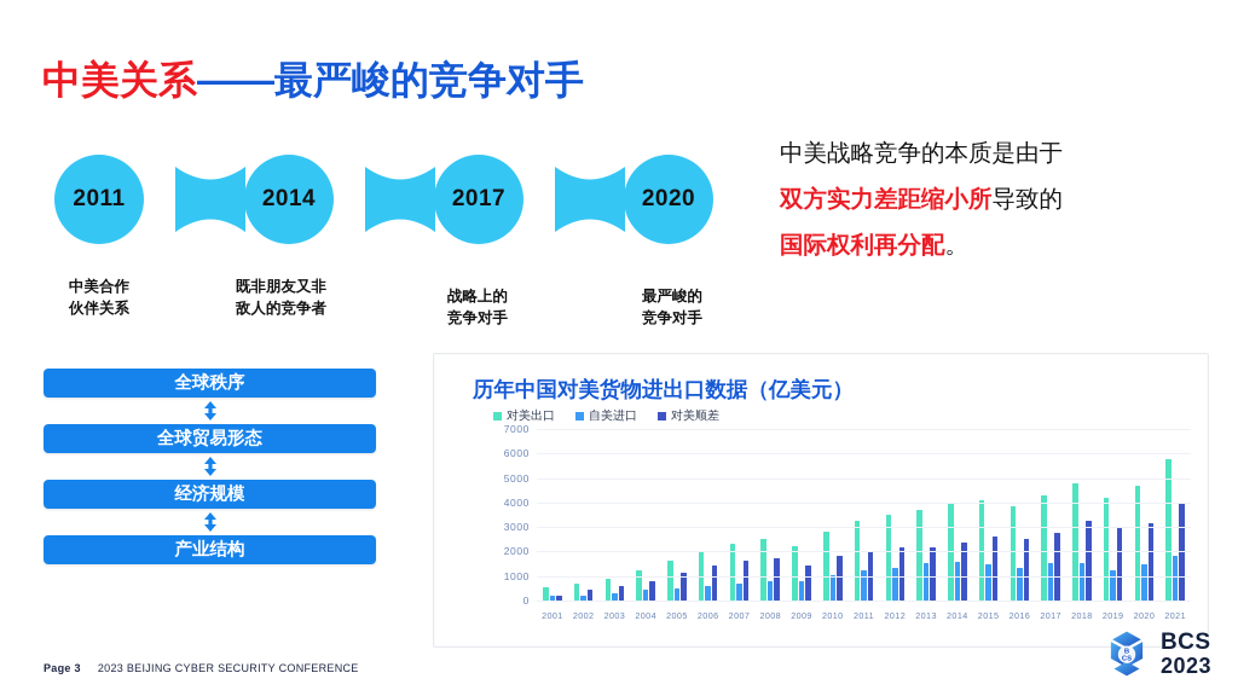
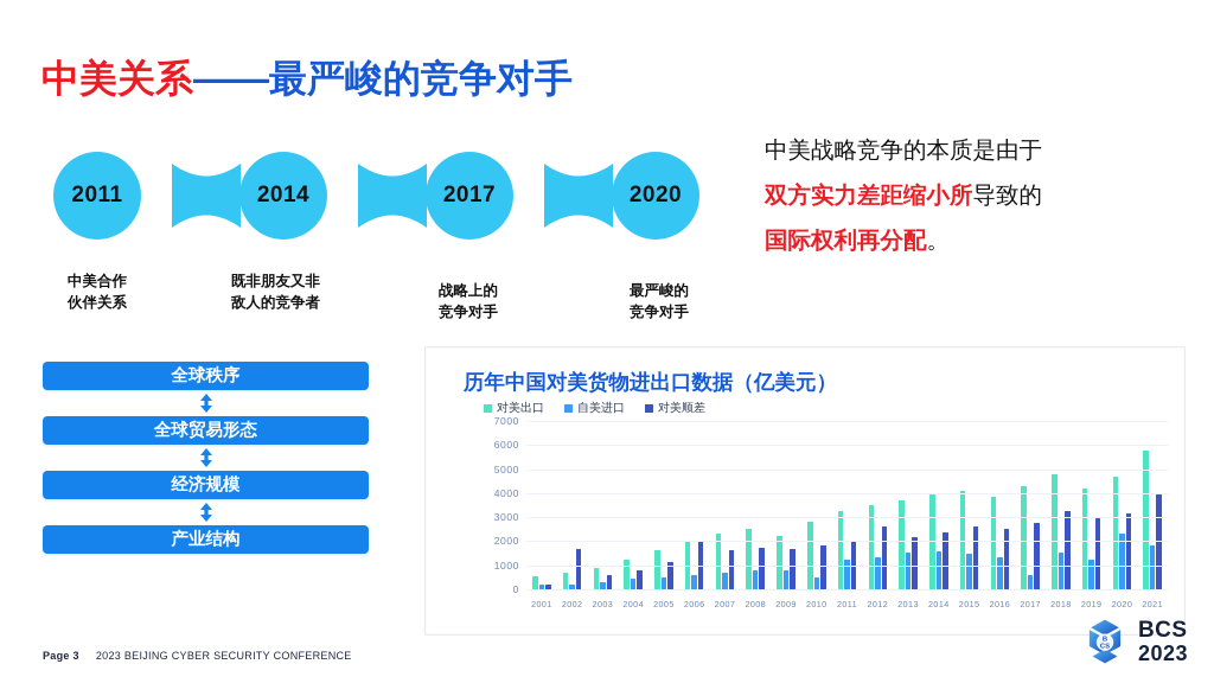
对美顺差/2002: 400 -> 1700
对美顺差/2006: 1400 -> 2000
对美顺差/2009: 1400 -> 1700
自美进口/2010: 1000 -> 500
对美顺差/2012: 2200 -> 2600
自美进口/2017: 1600 -> 600
自美进口/2020: 1500 -> 2300
